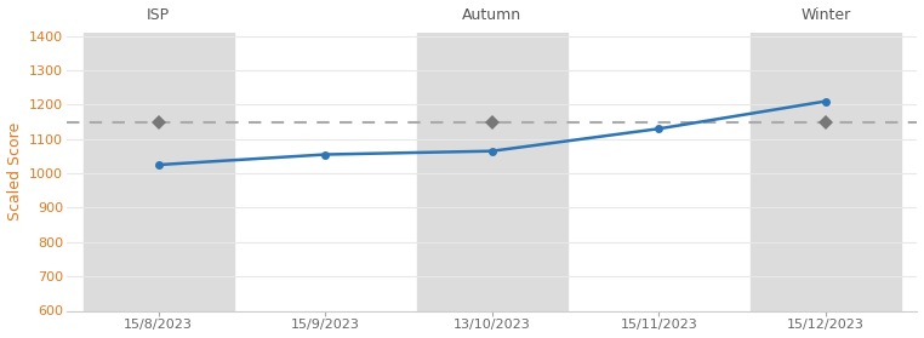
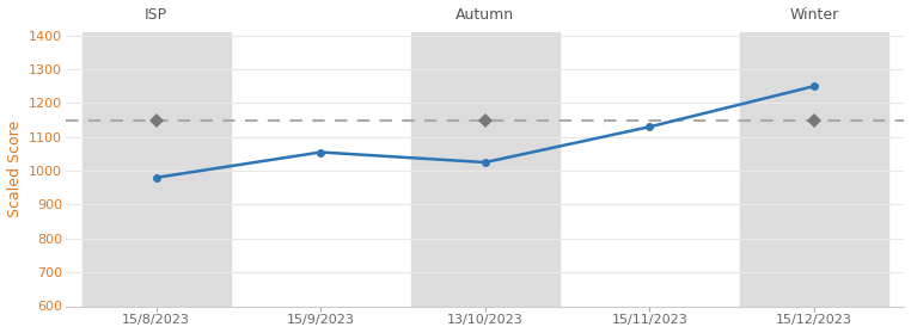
15/8/2023: 1025 -> 980
13/10/2023: 1065 -> 1025
15/12/2023: 1210 -> 1250
